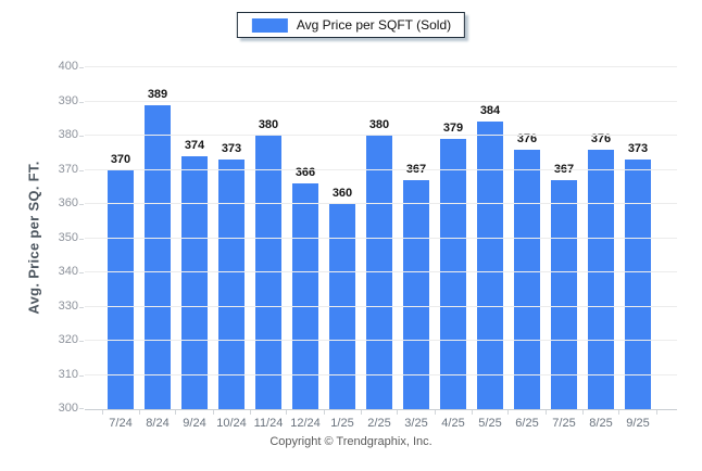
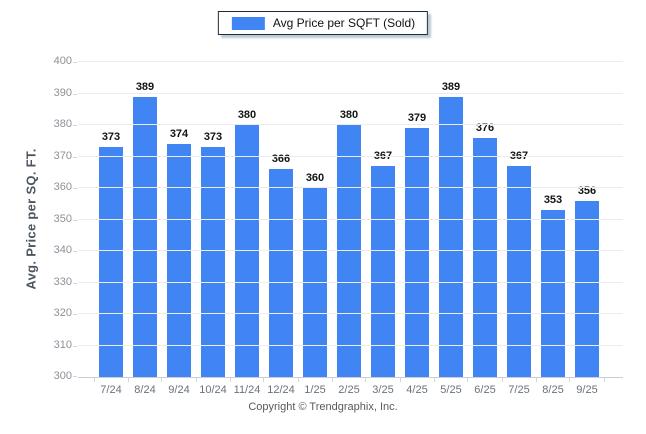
7/24: 370 -> 373
5/25: 384 -> 389
8/25: 376 -> 353
9/25: 373 -> 356
